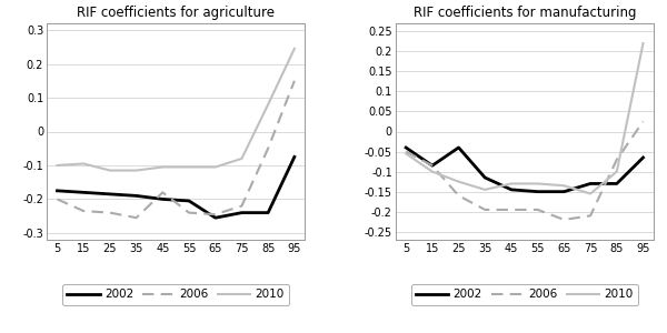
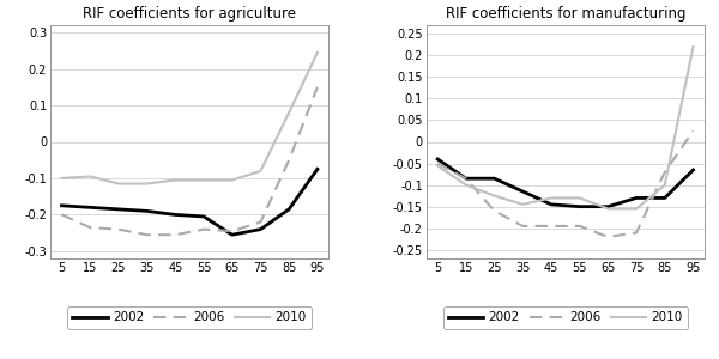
RIF coefficients for agriculture/2006/45: -0.180 -> -0.255
RIF coefficients for agriculture/2002/85: -0.240 -> -0.185
RIF coefficients for manufacturing/2002/25: -0.040 -> -0.085
RIF coefficients for manufacturing/2010/65: -0.135 -> -0.155
